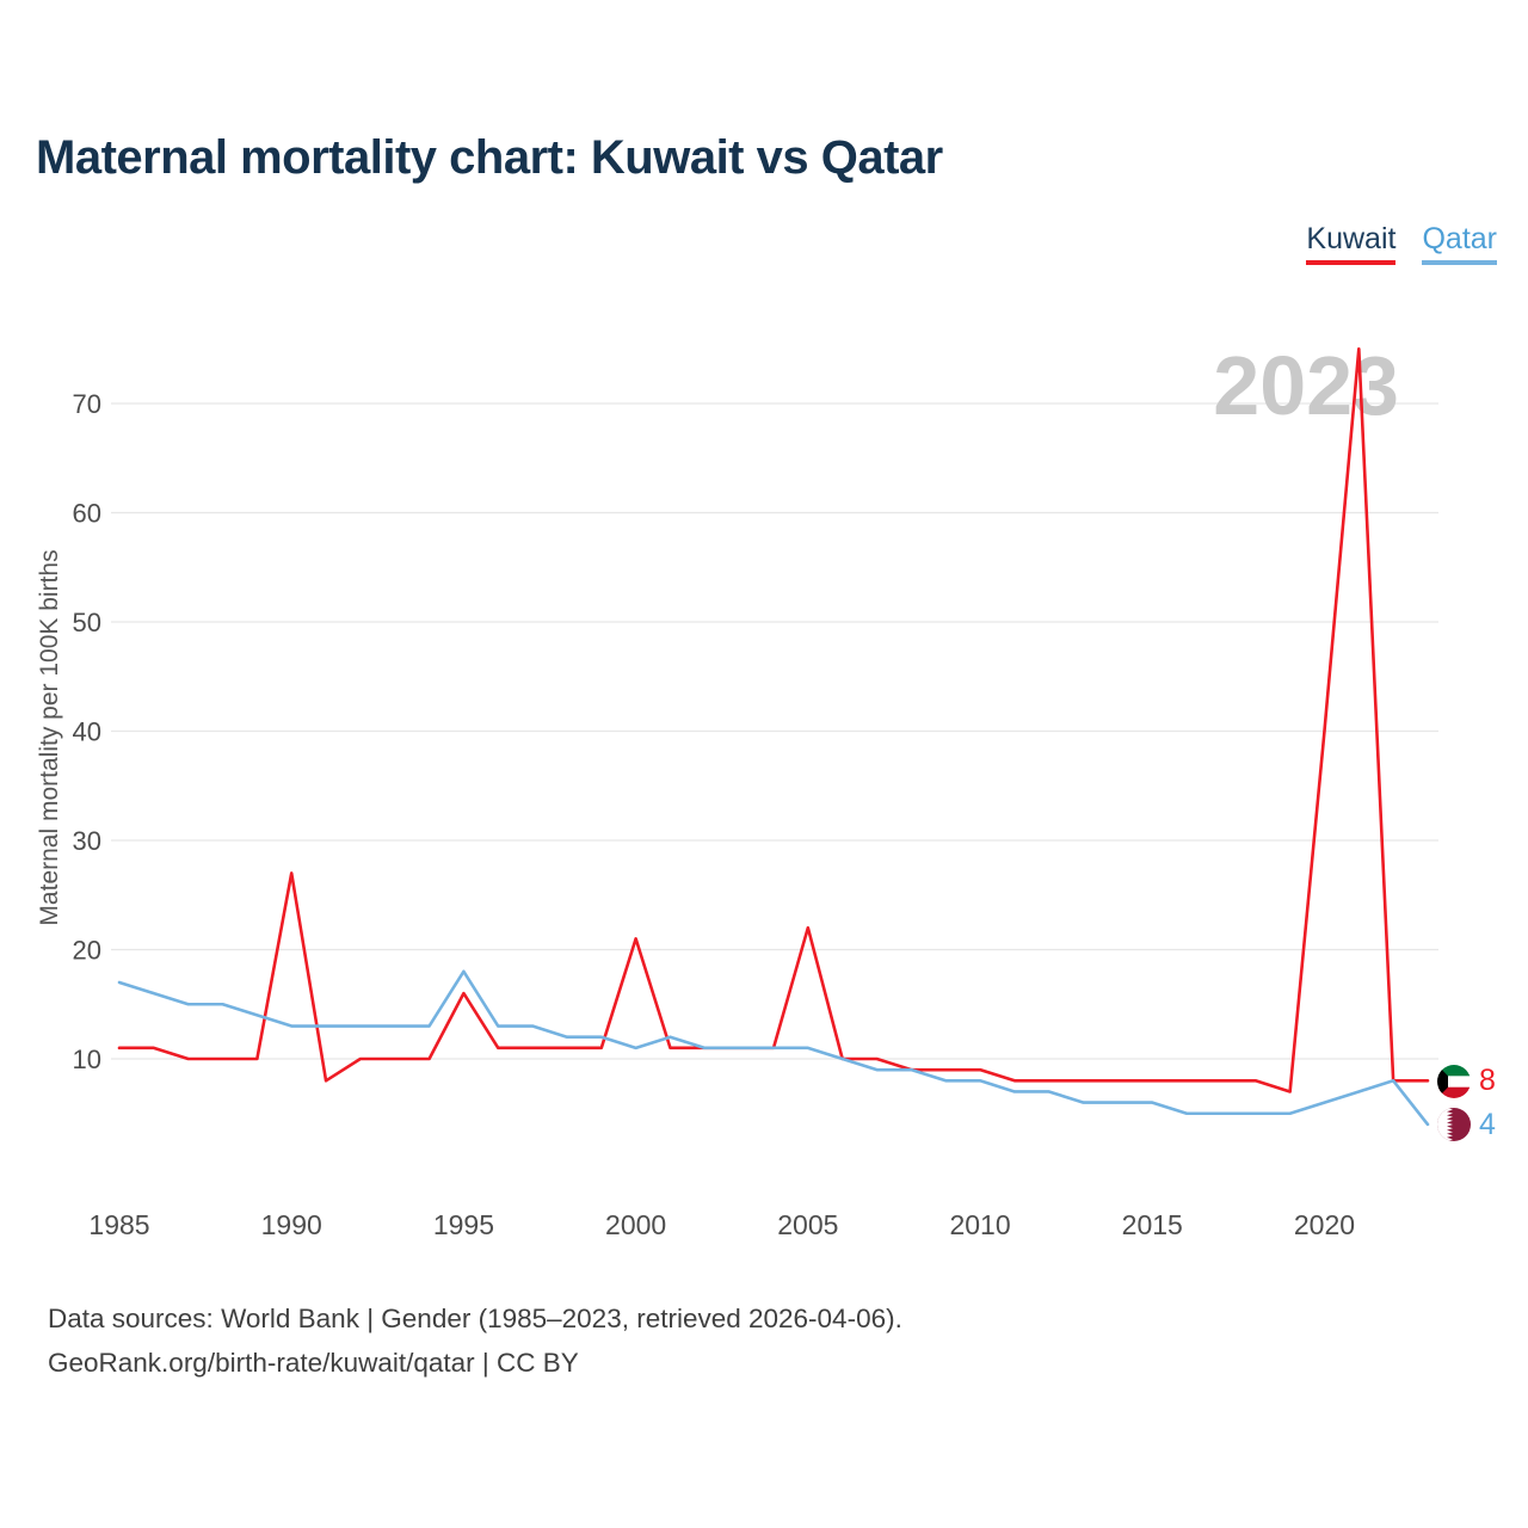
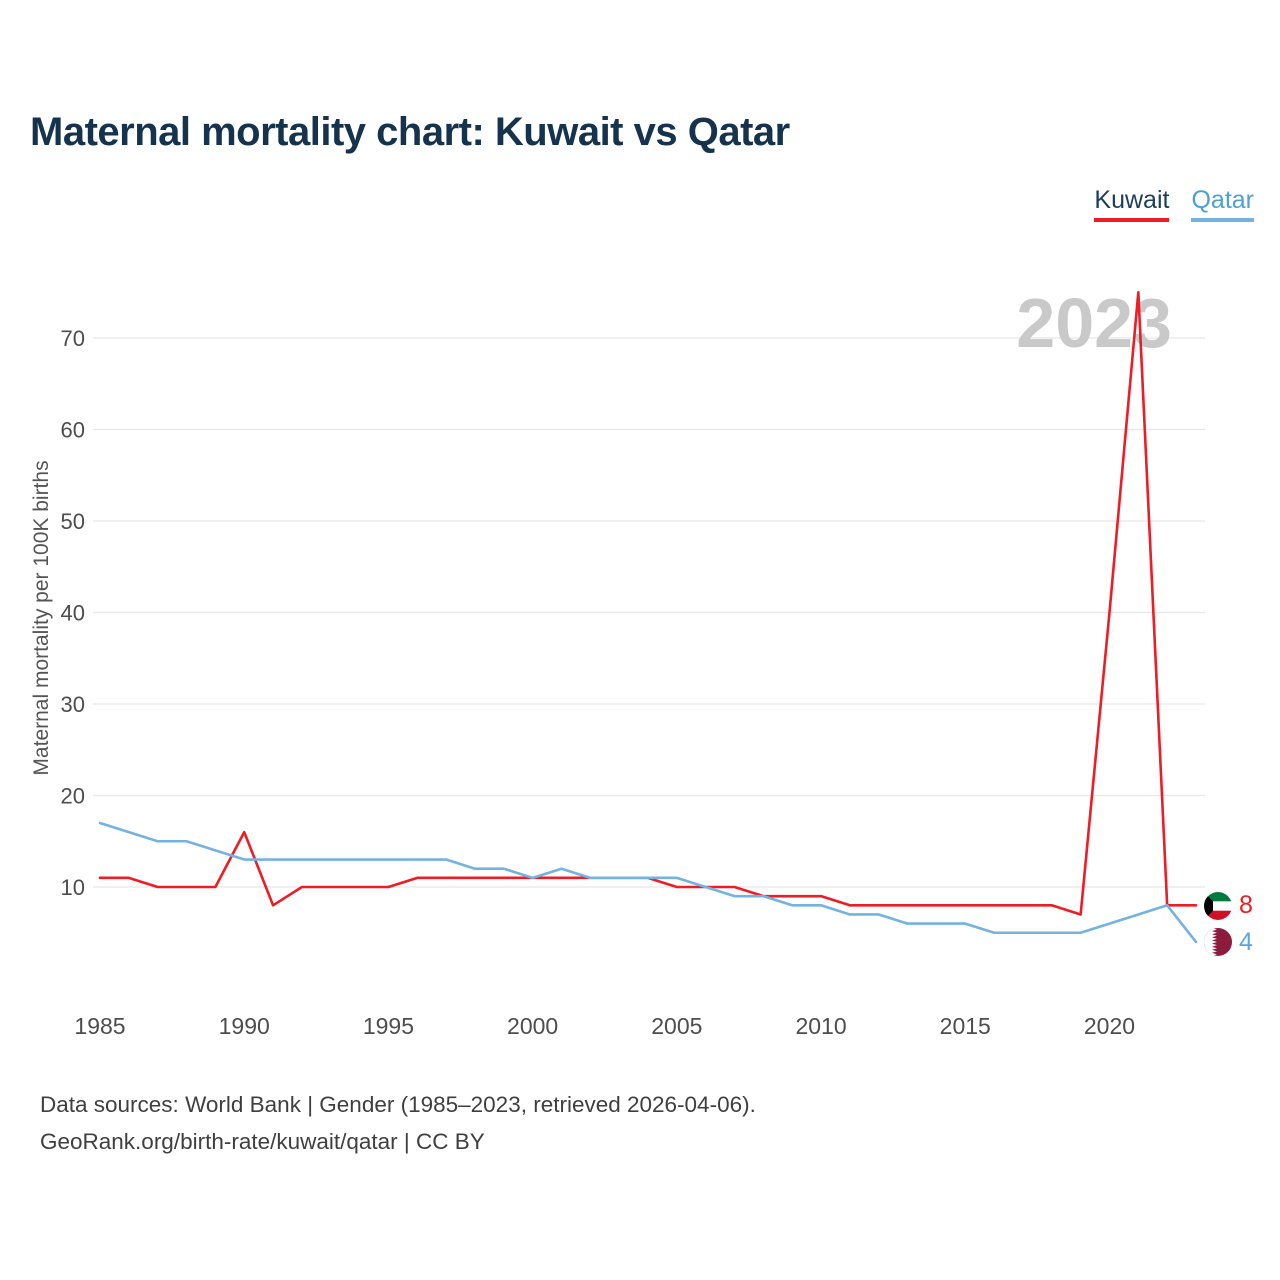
Kuwait/1990: 27 -> 16
Kuwait/1995: 16 -> 10
Qatar/1995: 18 -> 13
Kuwait/2000: 21 -> 11
Kuwait/2005: 22 -> 10
